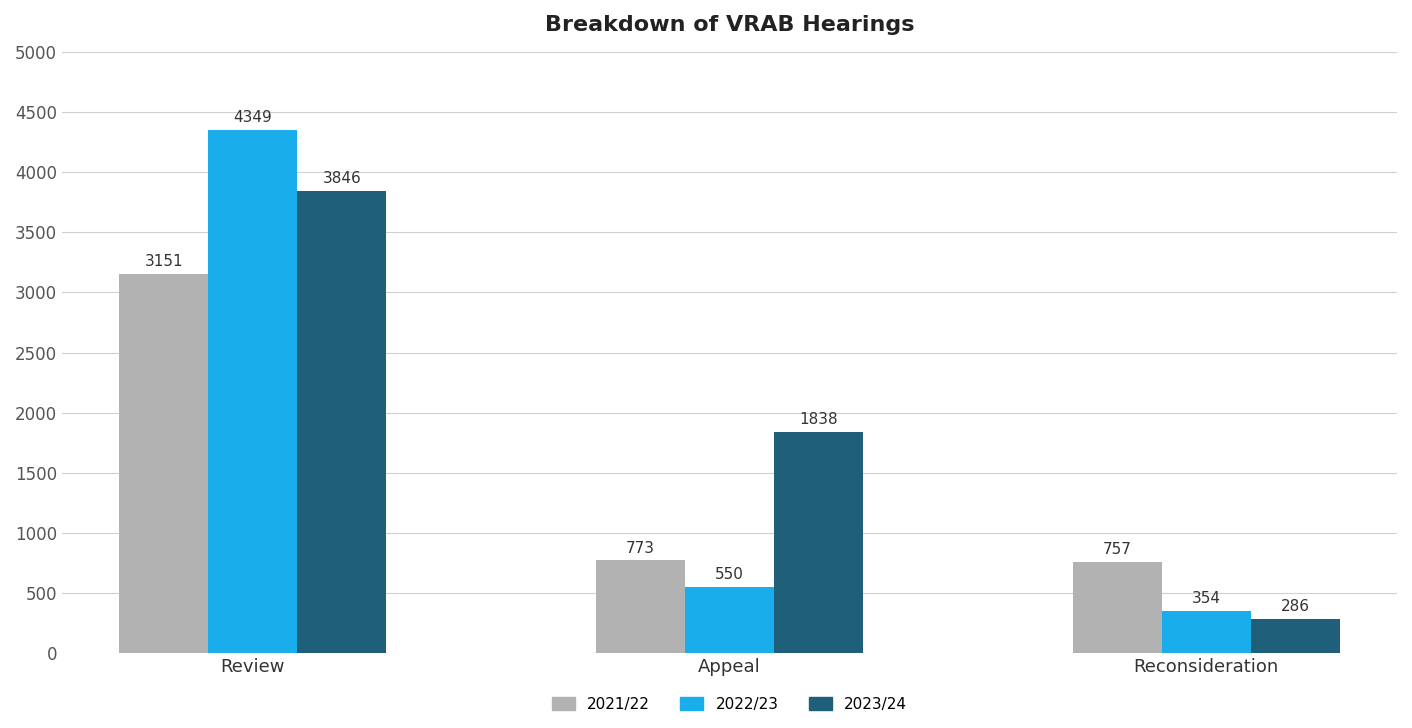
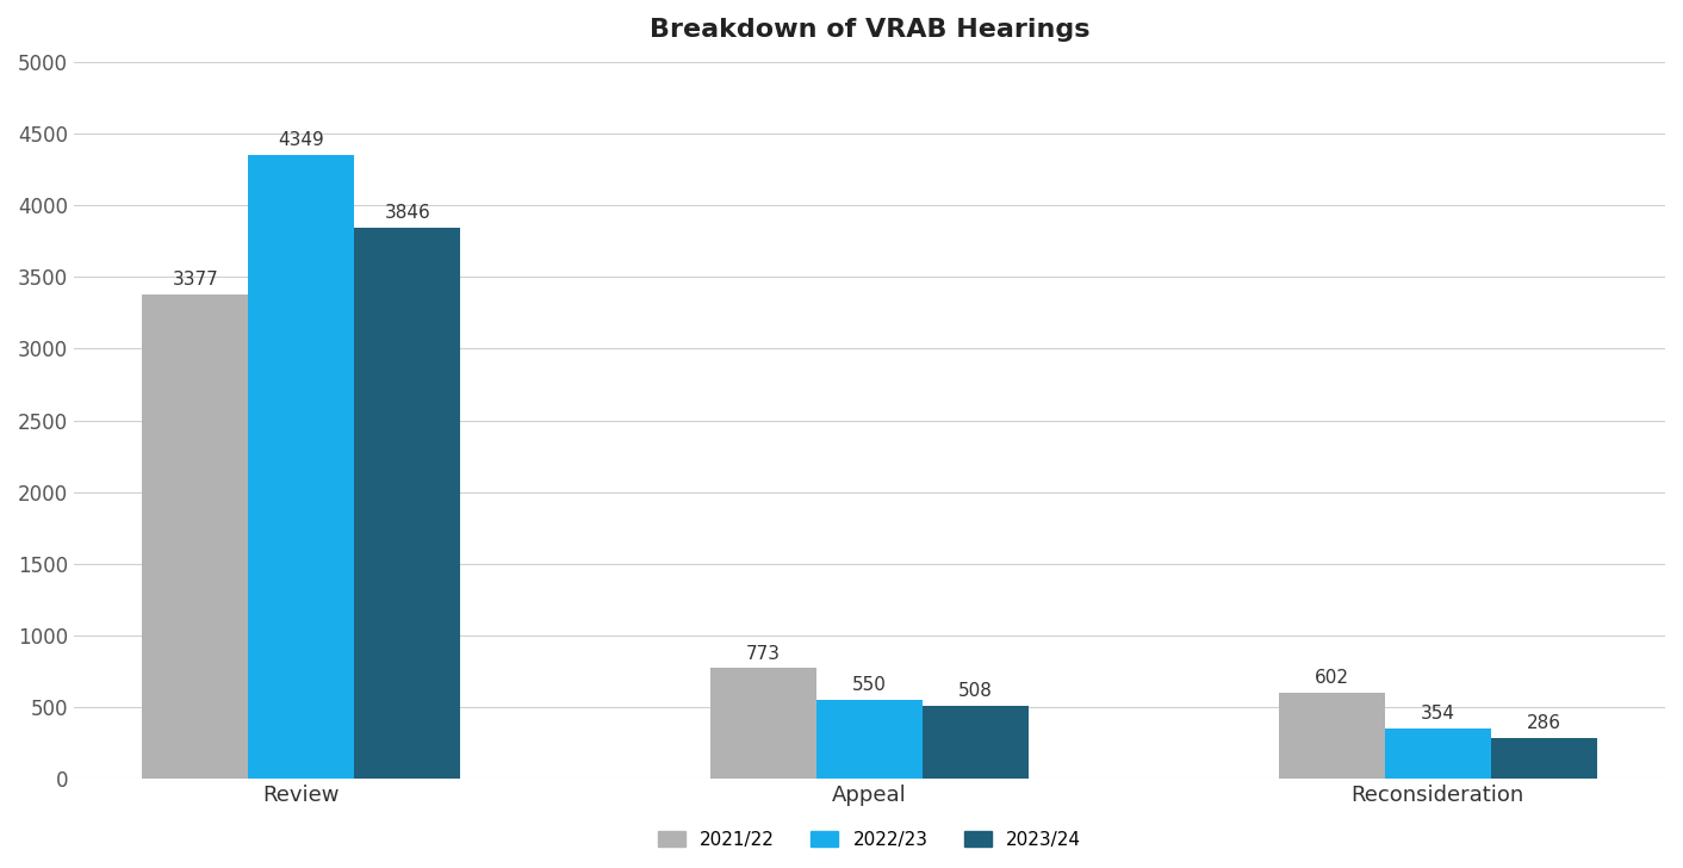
2021/22/Review: 3151 -> 3377
2023/24/Appeal: 1838 -> 508
2021/22/Reconsideration: 757 -> 602
